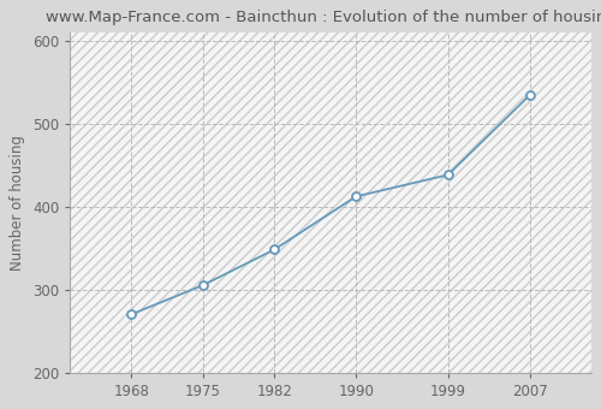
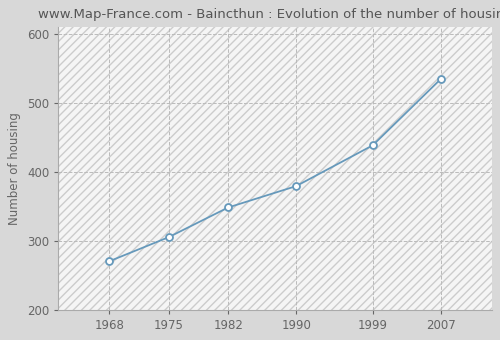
1990: 412 -> 379
